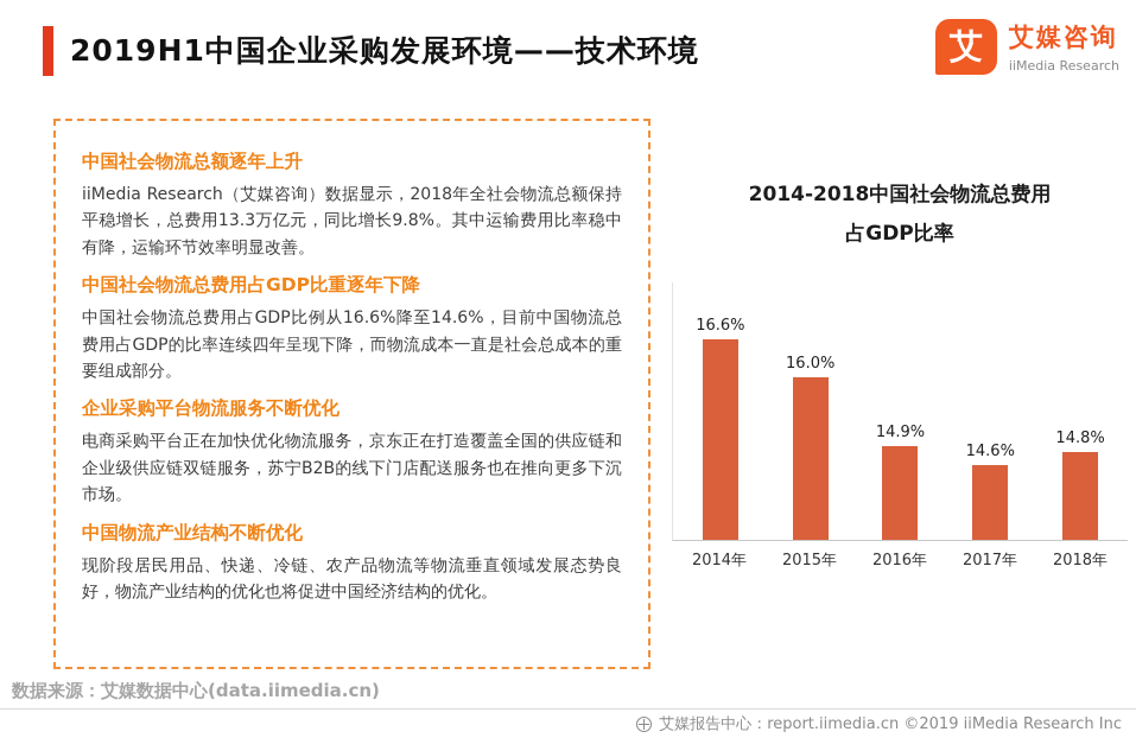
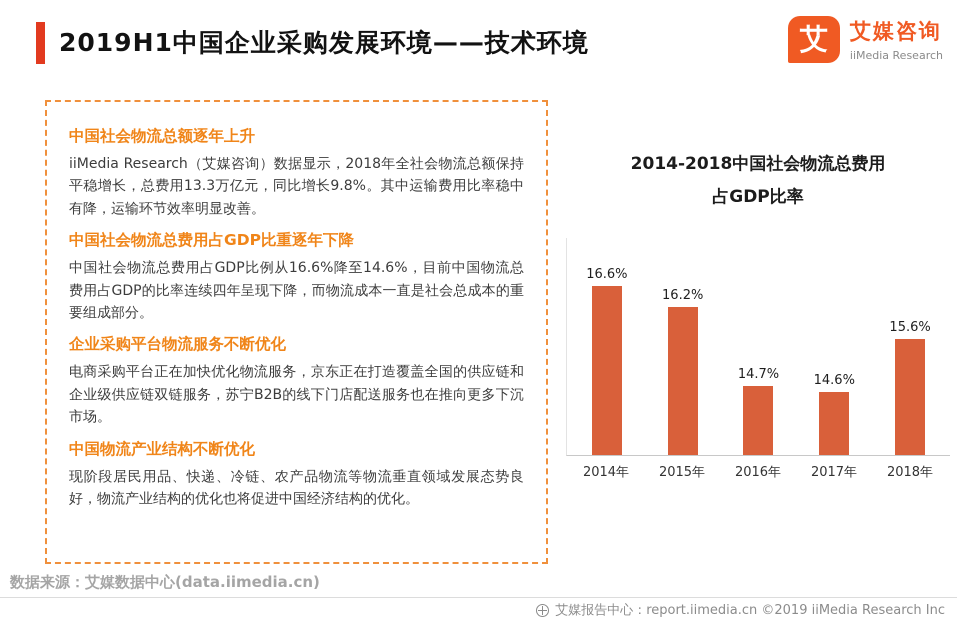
2015年: 16.0% -> 16.2%
2016年: 14.9% -> 14.7%
2018年: 14.8% -> 15.6%
